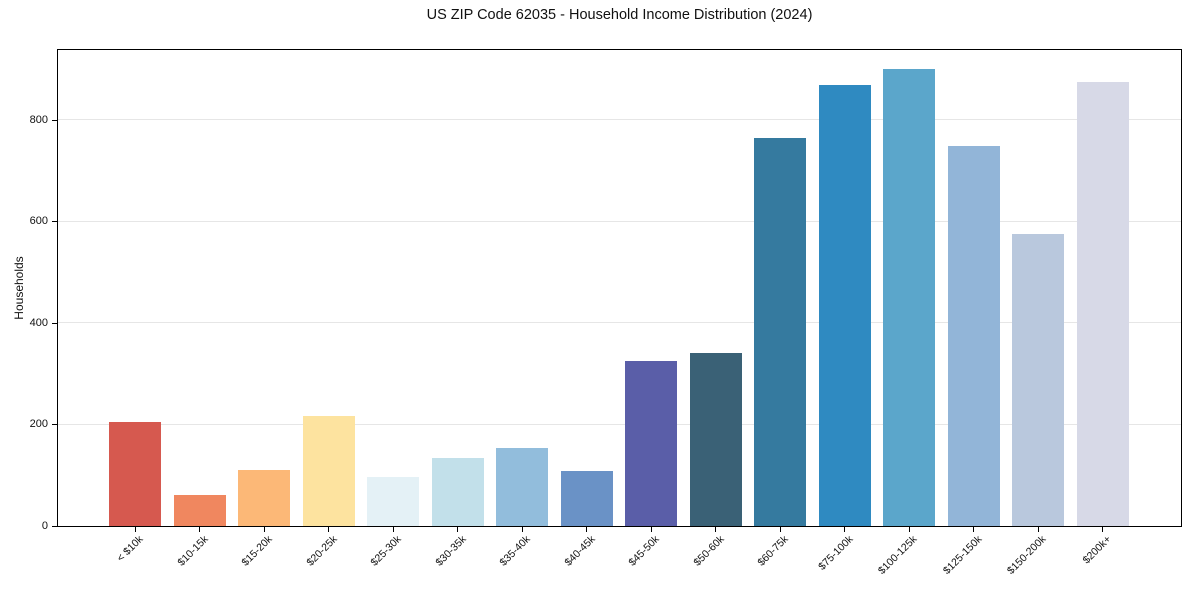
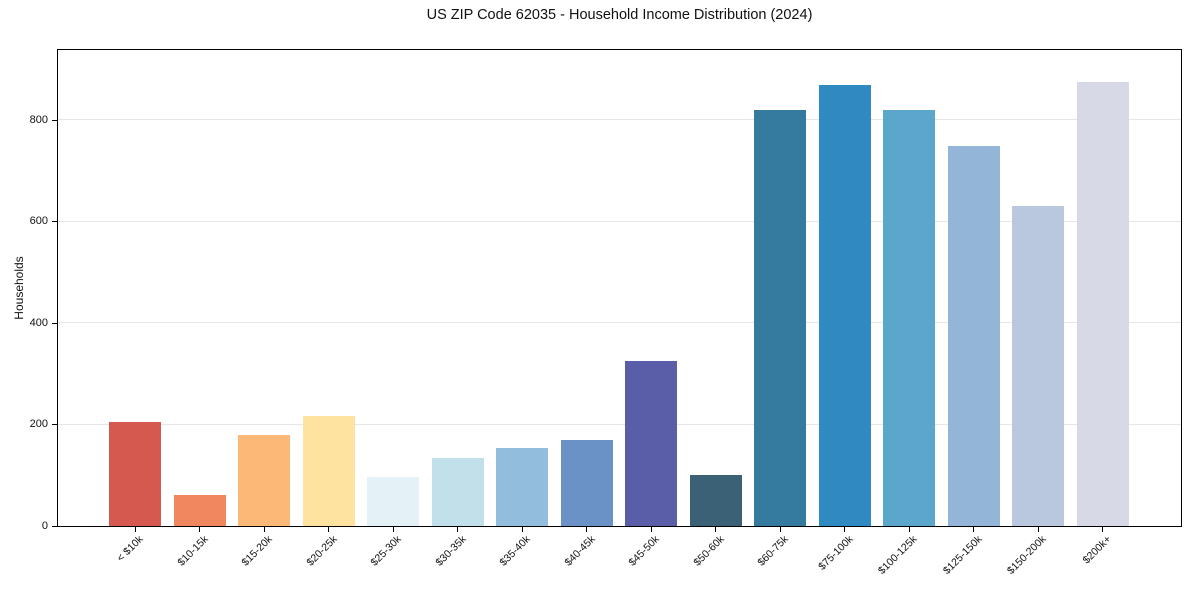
$15-20k: 110 -> 180
$40-45k: 110 -> 170
$50-60k: 340 -> 100
$60-75k: 760 -> 820
$100-125k: 900 -> 820
$150-200k: 580 -> 630
